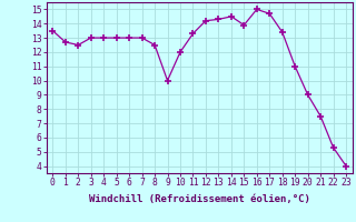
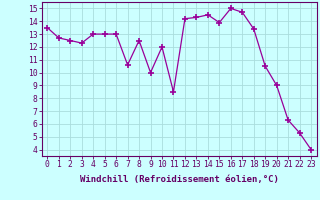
3: 13.0 -> 12.3
7: 13.0 -> 10.6
11: 13.3 -> 8.5
19: 11.0 -> 10.5
21: 7.5 -> 6.3
